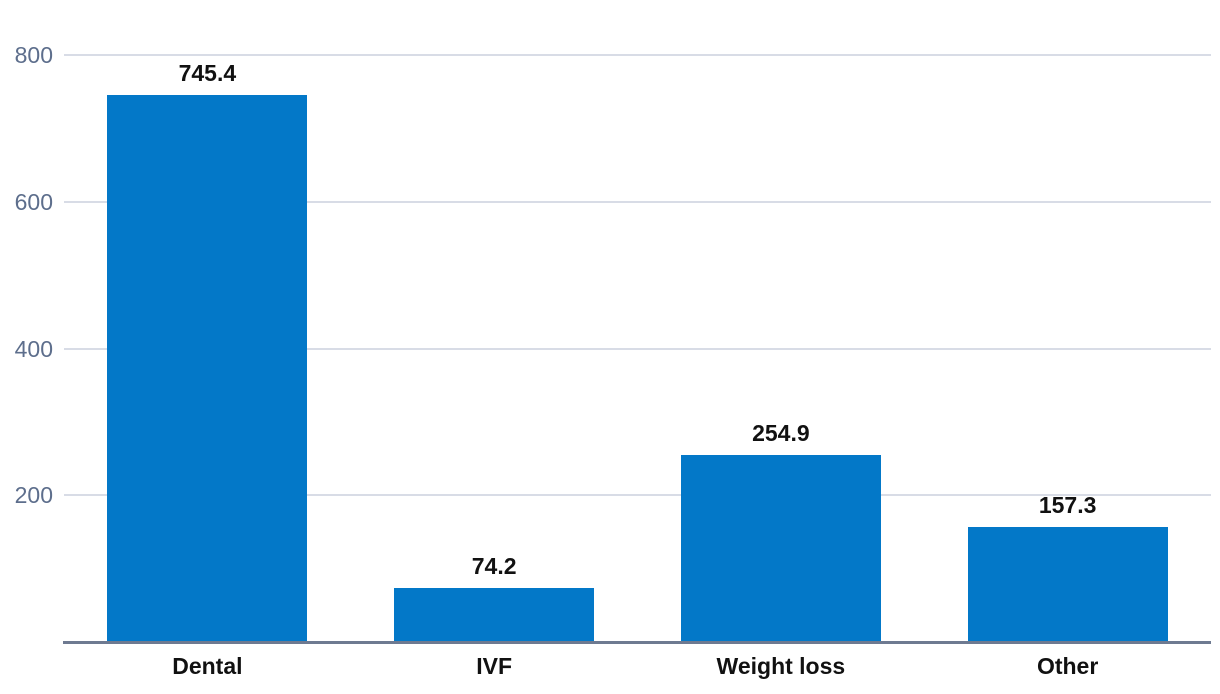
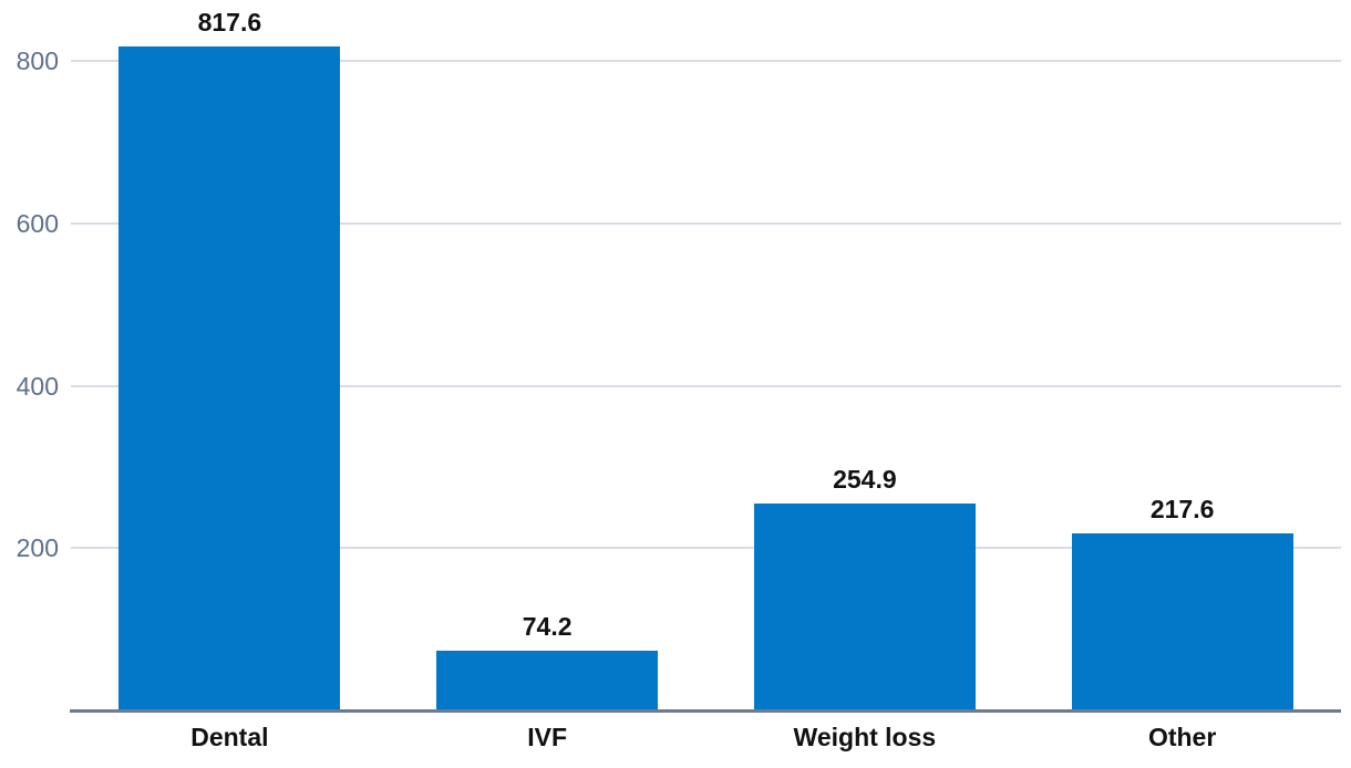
Dental: 745.4 -> 817.6
Other: 157.3 -> 217.6
